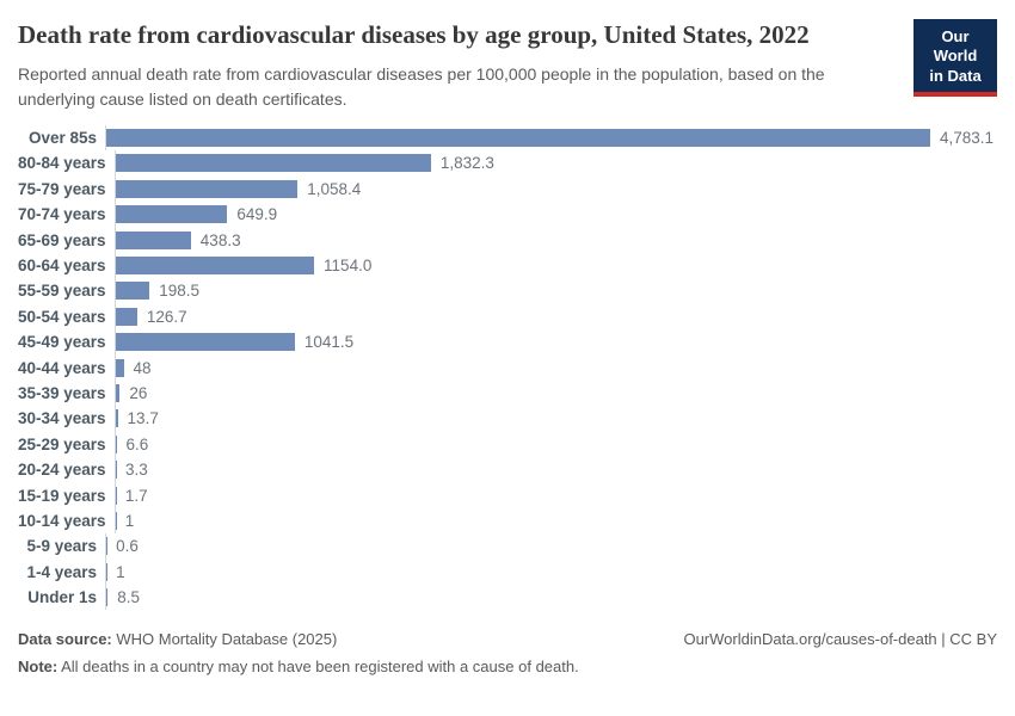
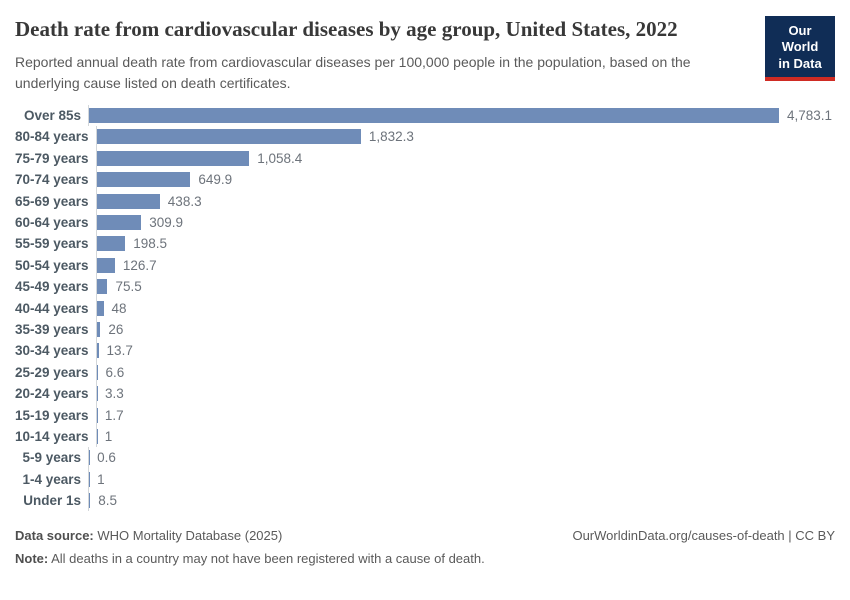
60-64 years: 1154.0 -> 309.9
45-49 years: 1041.5 -> 75.5
